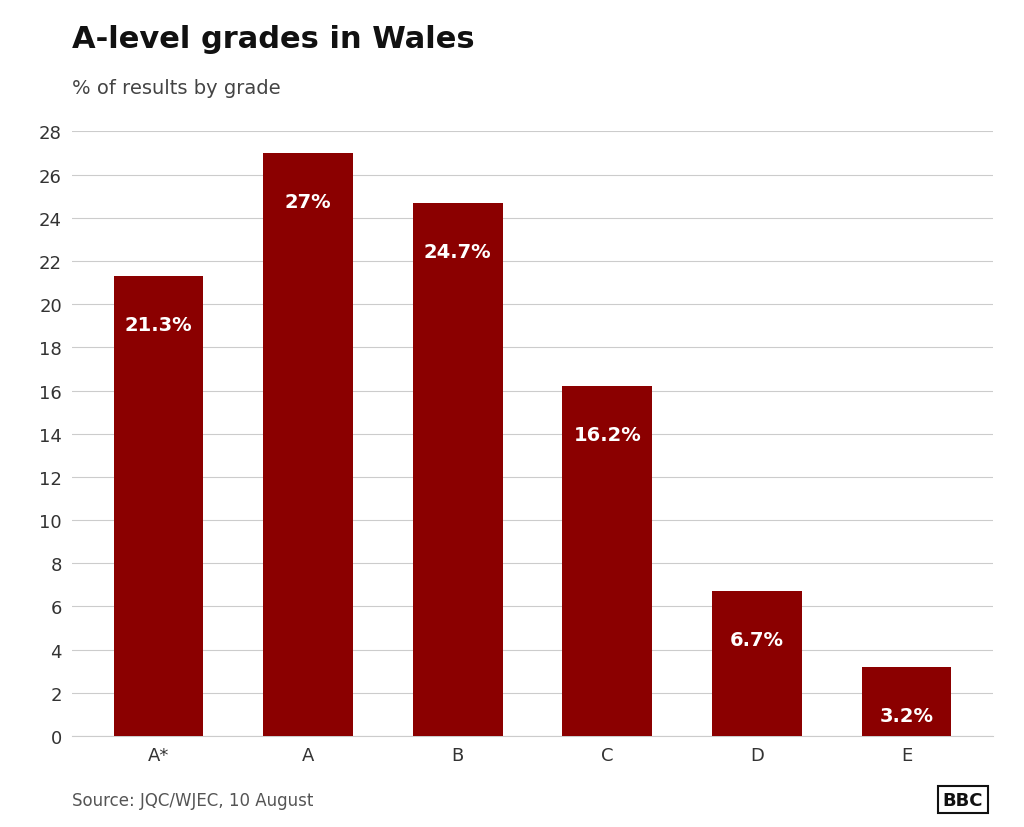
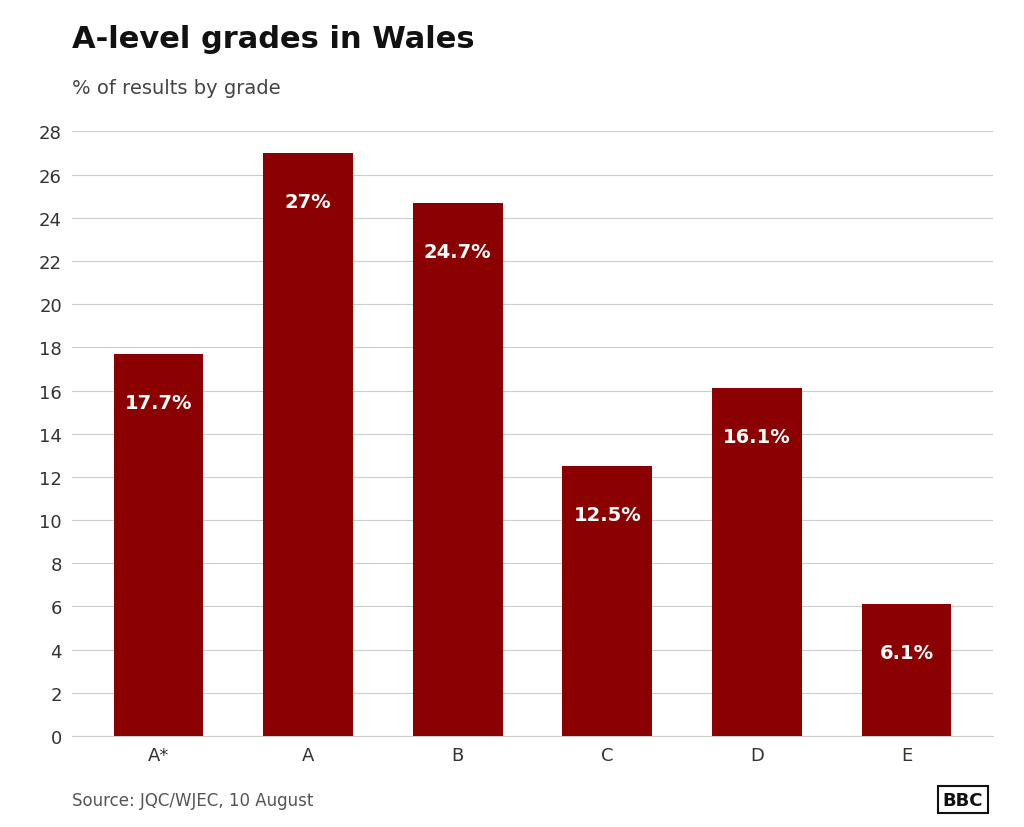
A*: 21.3% -> 17.7%
C: 16.2% -> 12.5%
D: 6.7% -> 16.1%
E: 3.2% -> 6.1%
